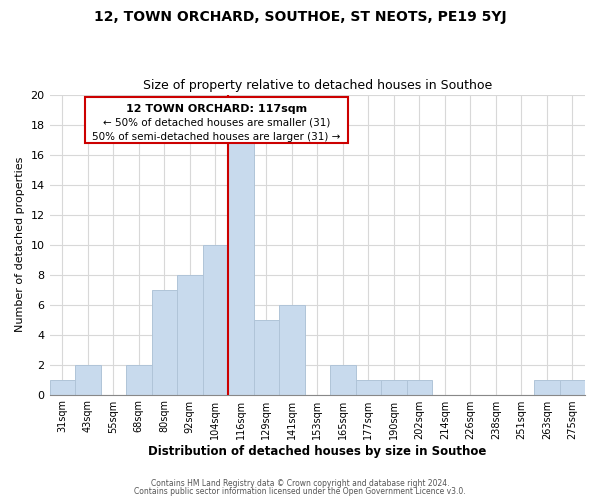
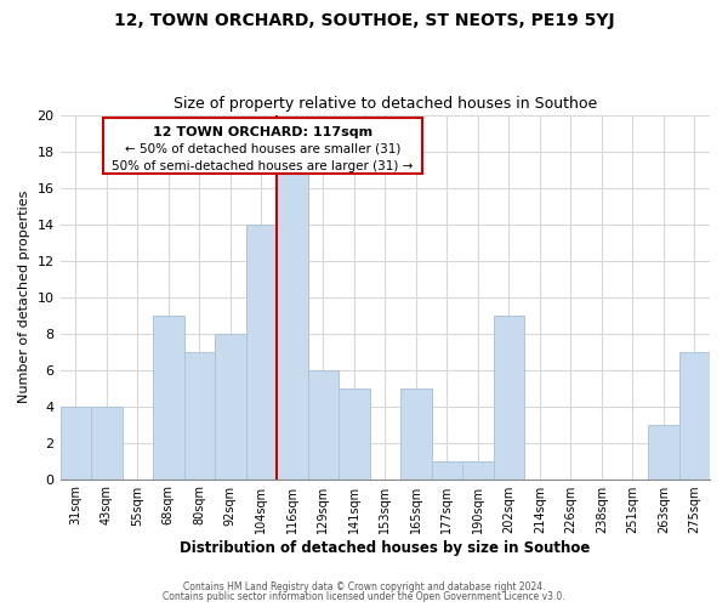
31sqm: 1 -> 4
43sqm: 2 -> 4
68sqm: 2 -> 9
104sqm: 10 -> 14
129sqm: 5 -> 6
141sqm: 6 -> 5
165sqm: 2 -> 5
202sqm: 1 -> 9
263sqm: 1 -> 3
275sqm: 1 -> 7
